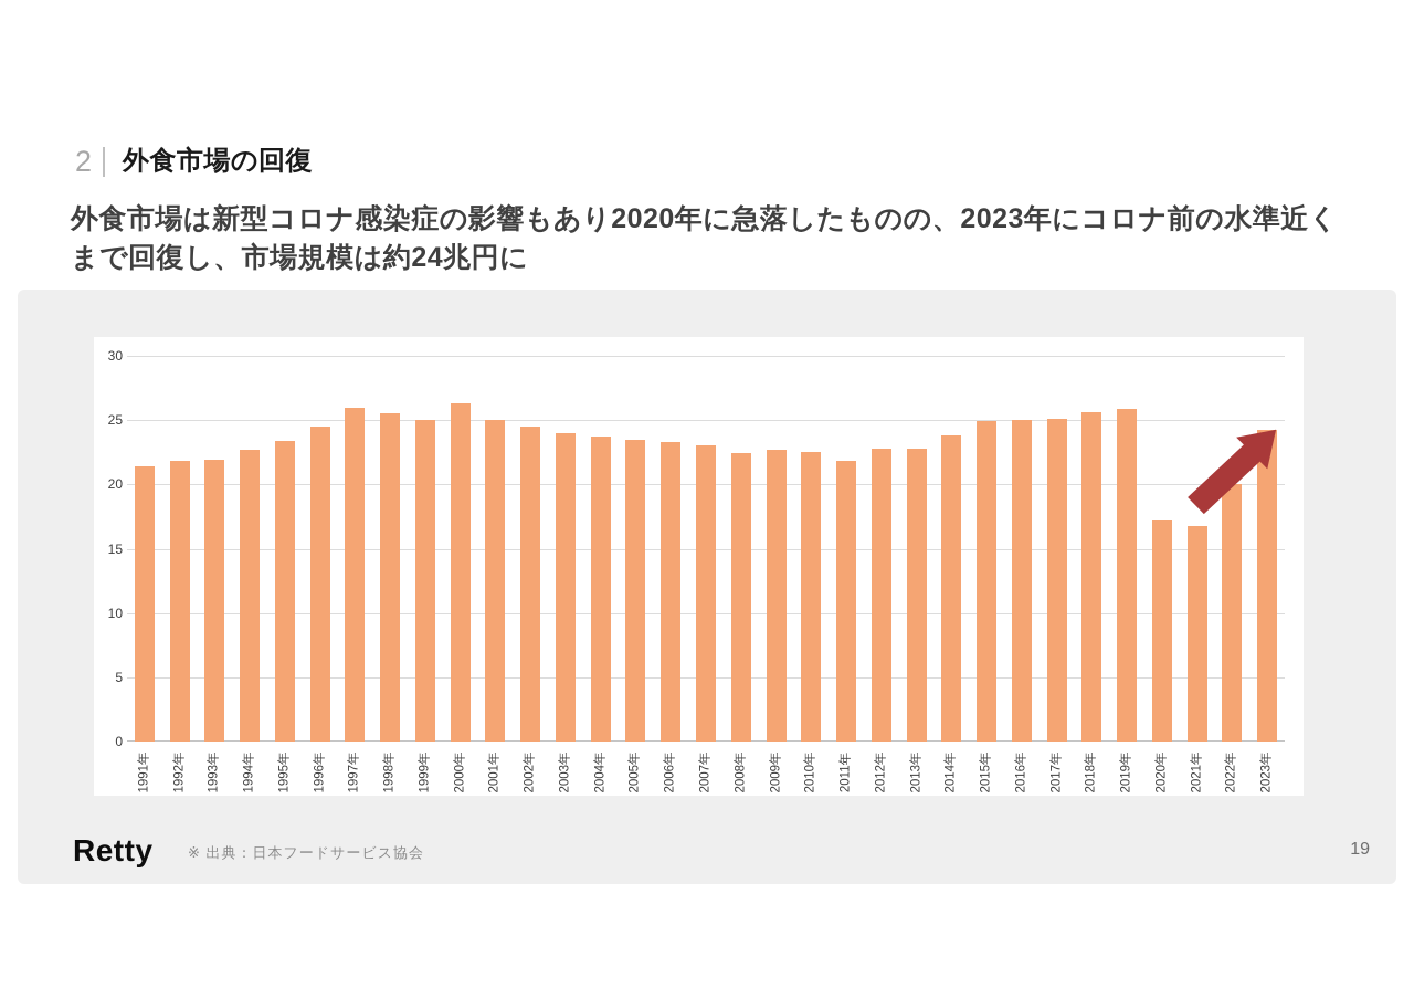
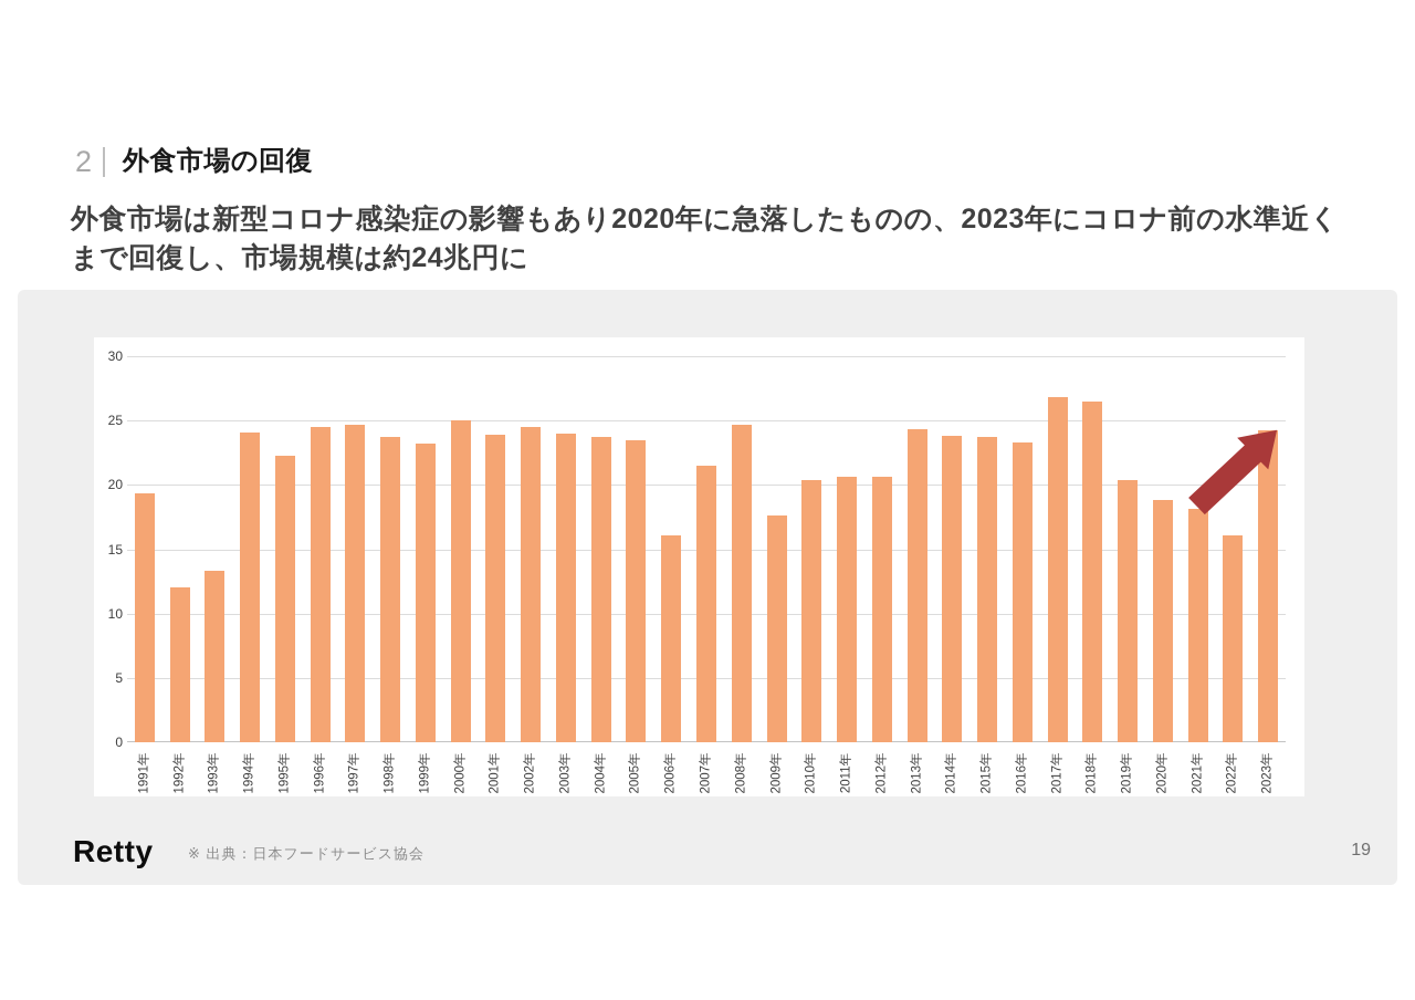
1991年: 21.4 -> 19.3
1992年: 21.8 -> 12.0
1993年: 21.9 -> 13.3
1994年: 22.7 -> 24.1
1995年: 23.4 -> 22.3
1997年: 26.0 -> 24.7
1998年: 25.5 -> 23.7
1999年: 25.0 -> 23.2
2000年: 26.3 -> 25.0
2001年: 25.0 -> 23.9
2006年: 23.3 -> 16.1
2007年: 23.0 -> 21.5
2008年: 22.4 -> 24.7
2009年: 22.7 -> 17.6
2010年: 22.5 -> 20.4
2011年: 21.8 -> 20.6
2012年: 22.8 -> 20.6
2013年: 22.8 -> 24.3
2015年: 24.9 -> 23.7
2016年: 25.0 -> 23.3
2017年: 25.1 -> 26.8
2018年: 25.6 -> 26.5
2019年: 25.9 -> 20.4
2020年: 17.2 -> 18.8
2021年: 16.8 -> 18.1
2022年: 20.0 -> 16.1
